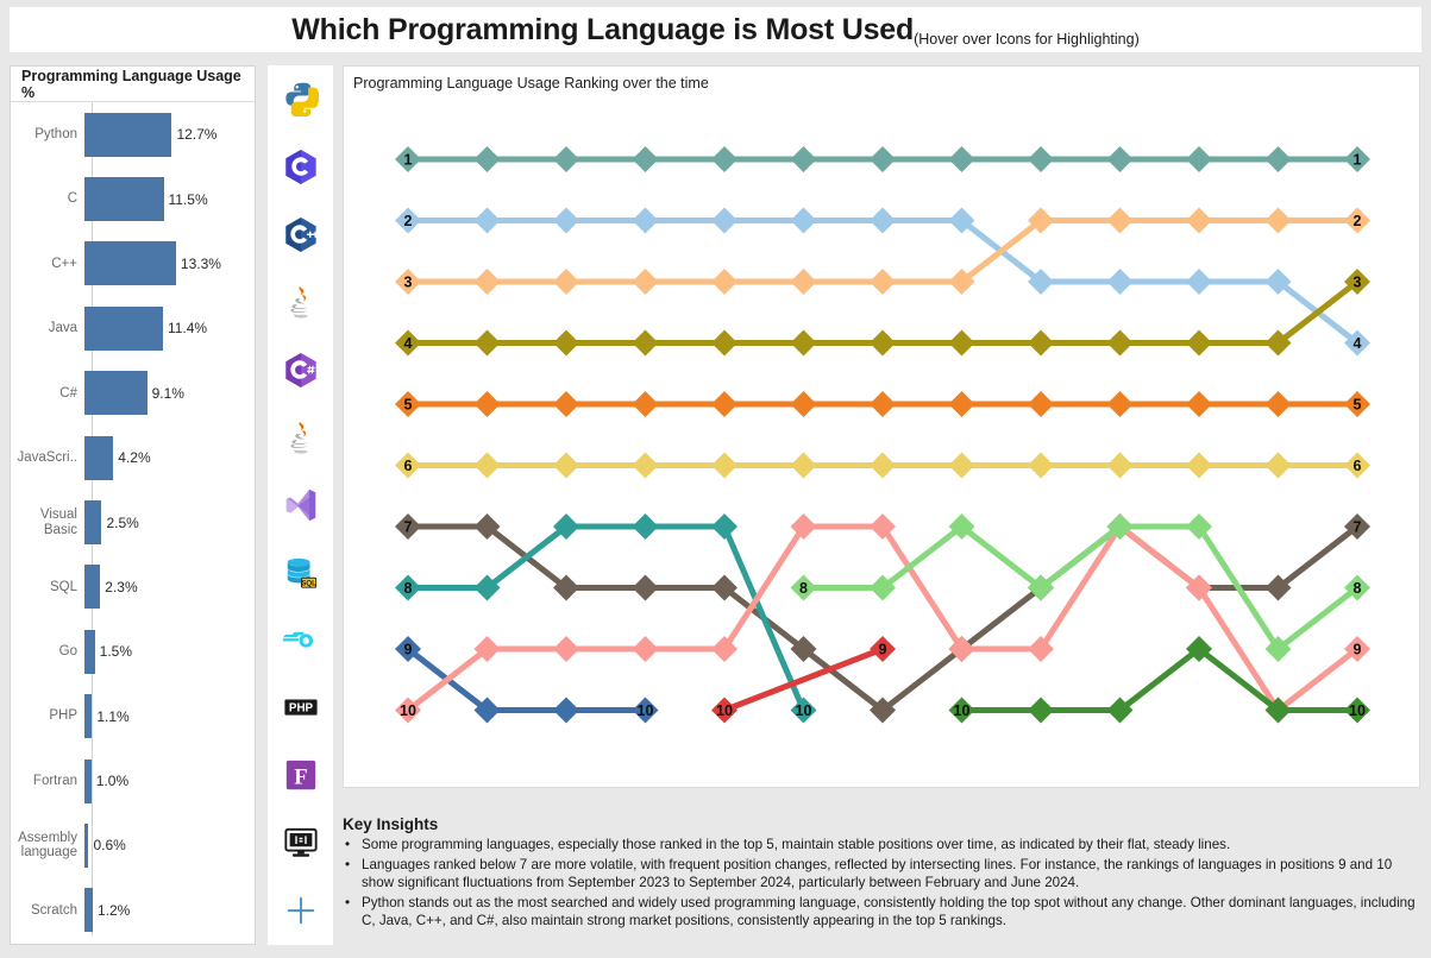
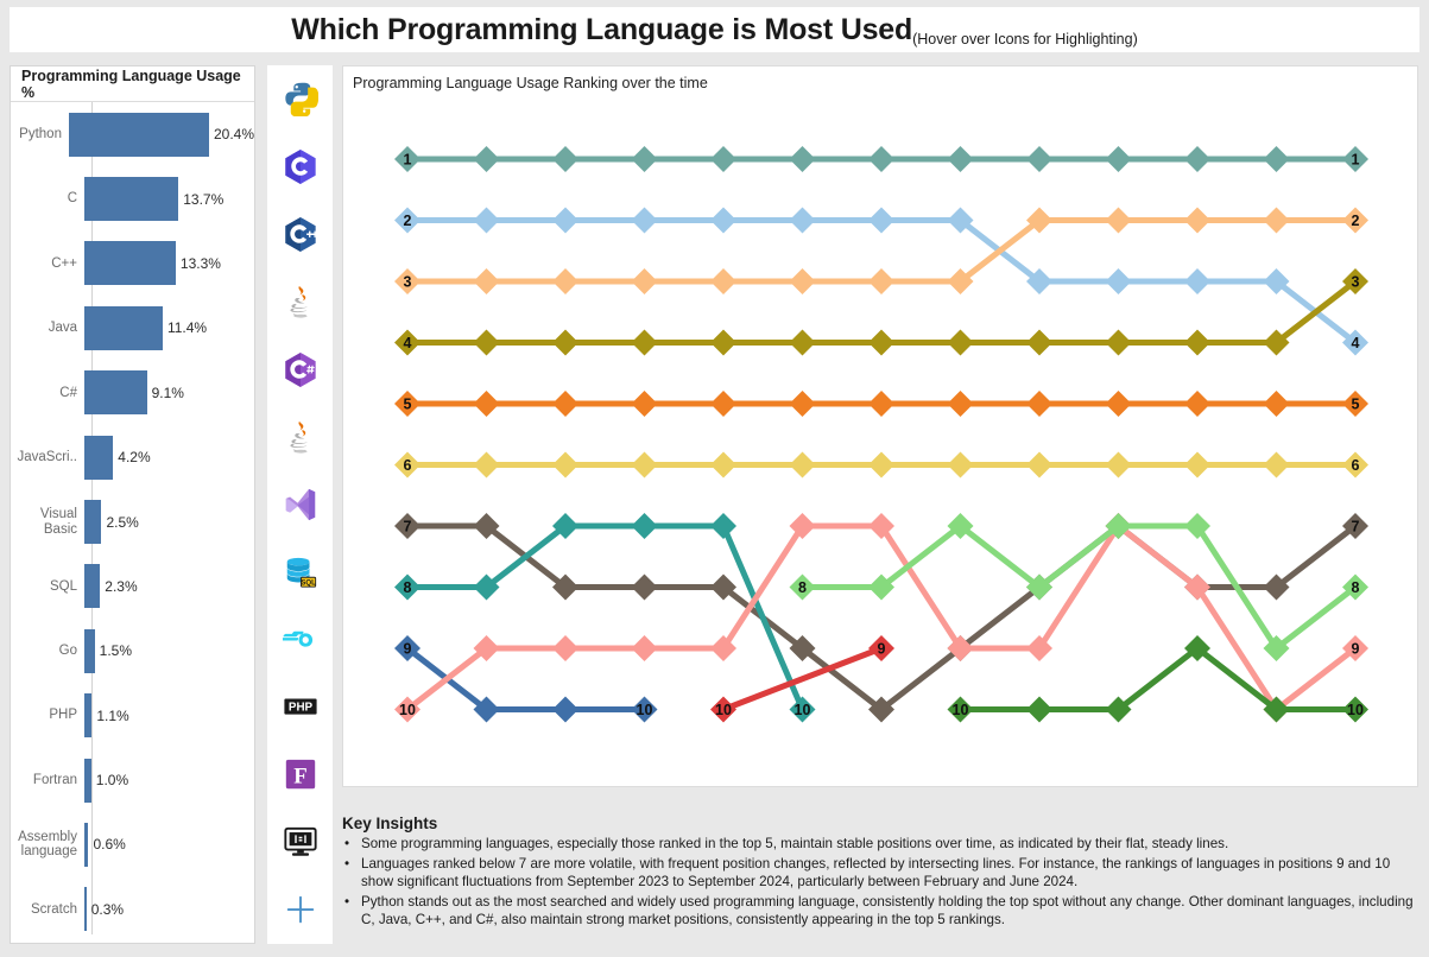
Programming Language Usage %/Python: 12.7% -> 20.4%
Programming Language Usage %/C: 11.5% -> 13.7%
Programming Language Usage %/Scratch: 1.2% -> 0.3%
